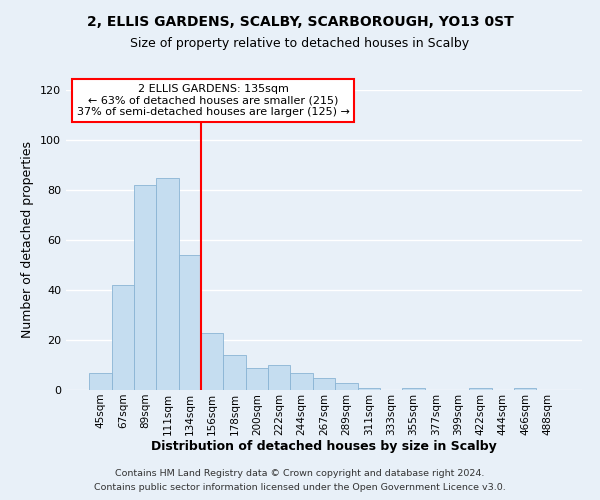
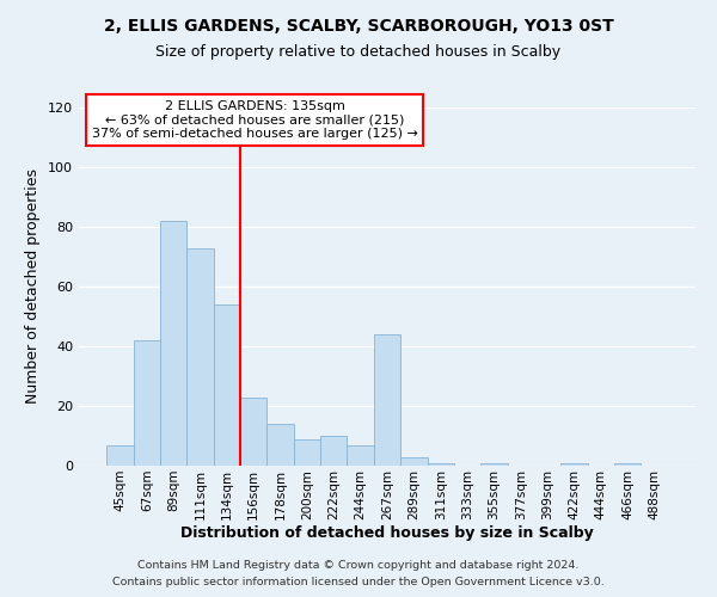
111sqm: 85 -> 73
267sqm: 5 -> 44
